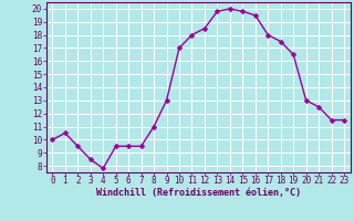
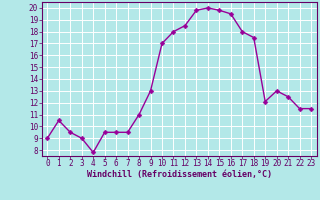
0: 10.0 -> 9.0
3: 8.5 -> 9.0
19: 16.5 -> 12.1
